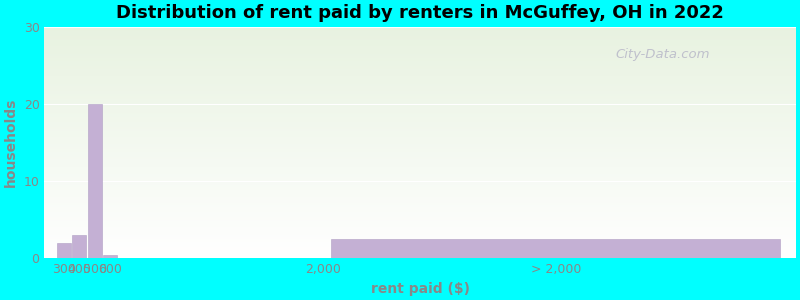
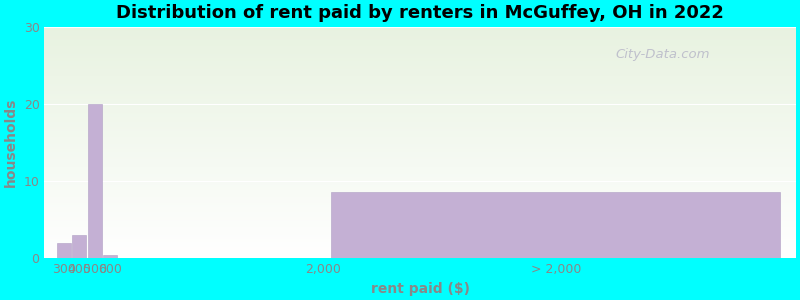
> 2,000: 2.5 -> 8.6
